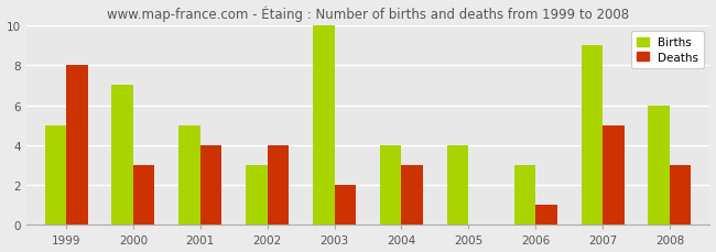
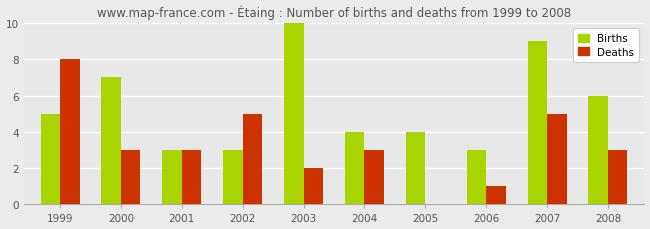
Births/2001: 5 -> 3
Deaths/2001: 4 -> 3
Deaths/2002: 4 -> 5
